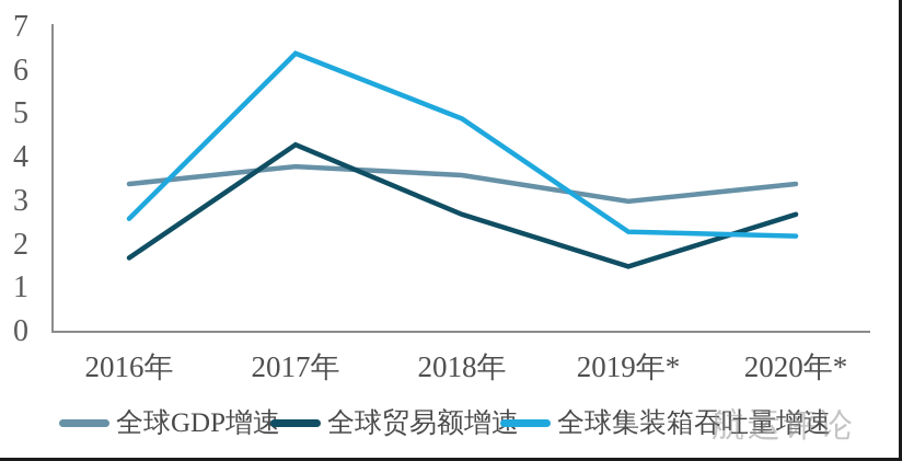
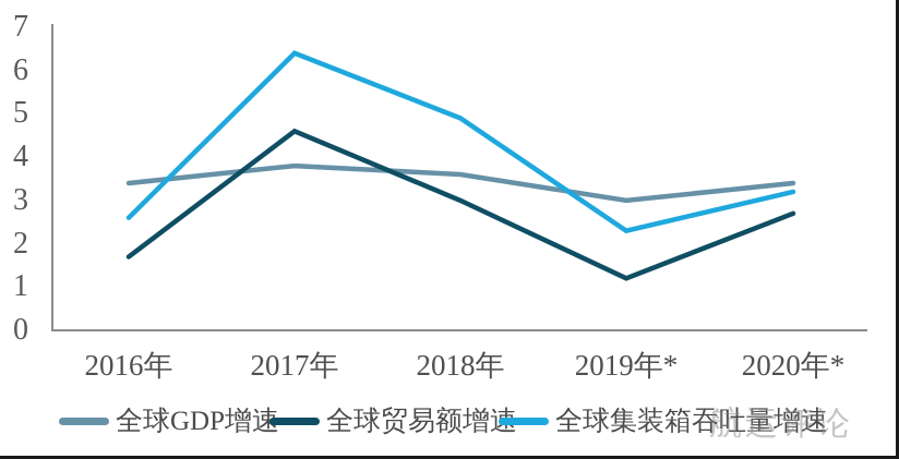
全球贸易额增速/2017年: 4.3 -> 4.6
全球贸易额增速/2018年: 2.7 -> 3.0
全球贸易额增速/2019年*: 1.5 -> 1.2
全球集装箱吞吐量增速/2020年*: 2.2 -> 3.2
